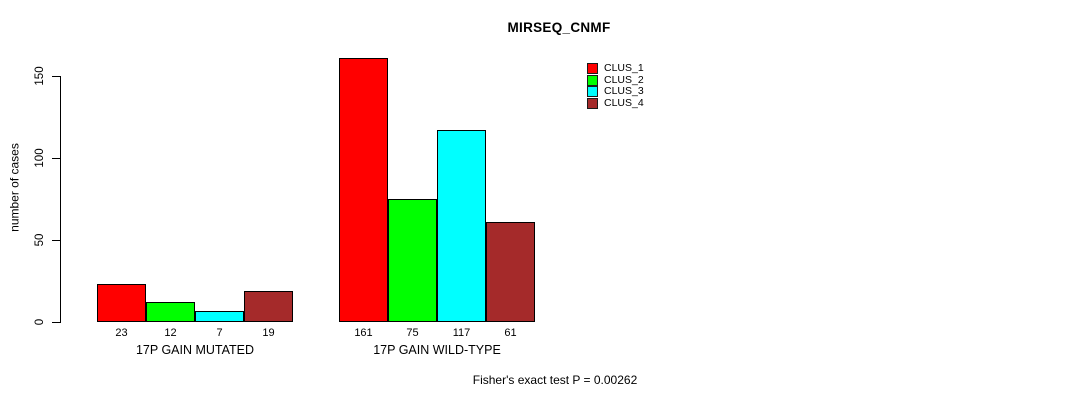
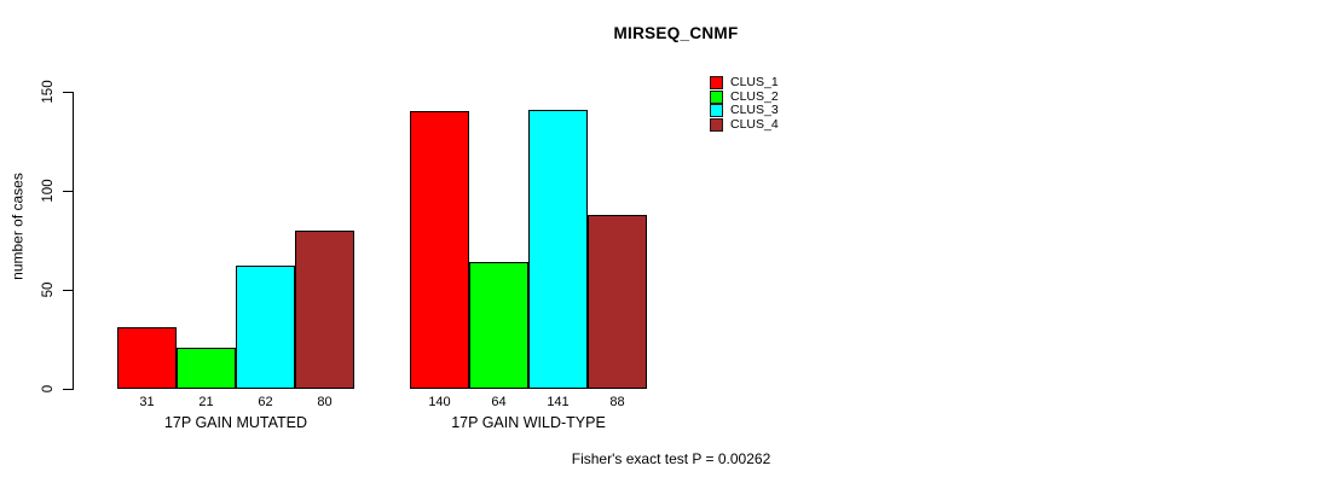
CLUS_1/17P GAIN MUTATED: 23 -> 31
CLUS_2/17P GAIN MUTATED: 12 -> 21
CLUS_3/17P GAIN MUTATED: 7 -> 62
CLUS_4/17P GAIN MUTATED: 19 -> 80
CLUS_1/17P GAIN WILD-TYPE: 161 -> 140
CLUS_2/17P GAIN WILD-TYPE: 75 -> 64
CLUS_3/17P GAIN WILD-TYPE: 117 -> 141
CLUS_4/17P GAIN WILD-TYPE: 61 -> 88
